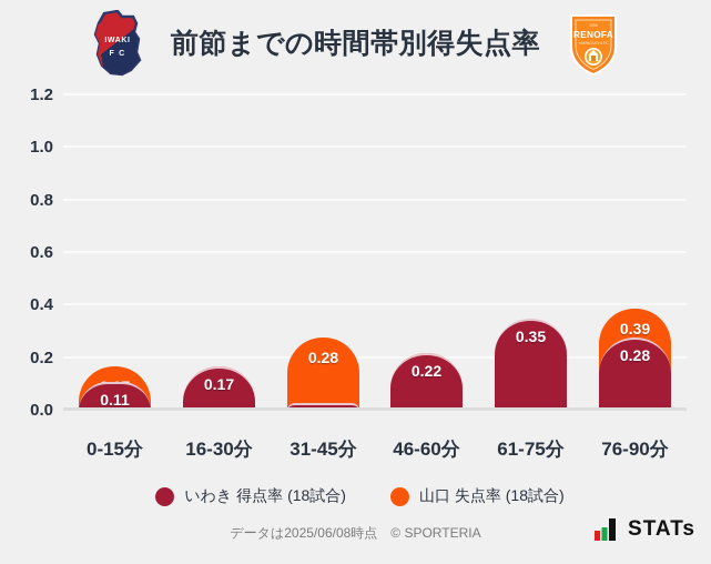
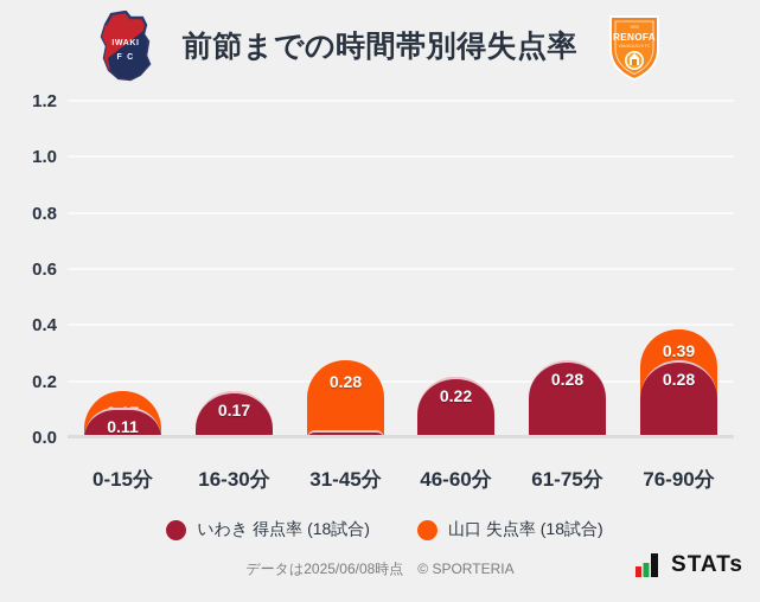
いわき 得点率 (18試合)/61-75分: 0.35 -> 0.28
